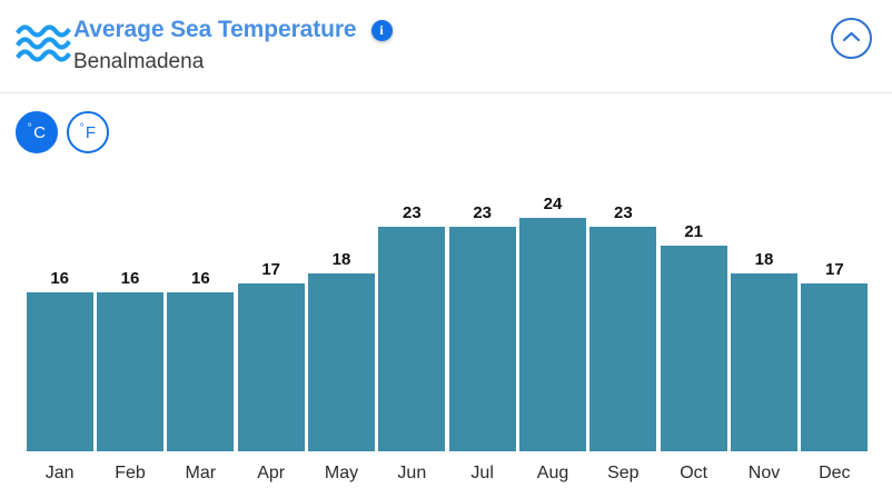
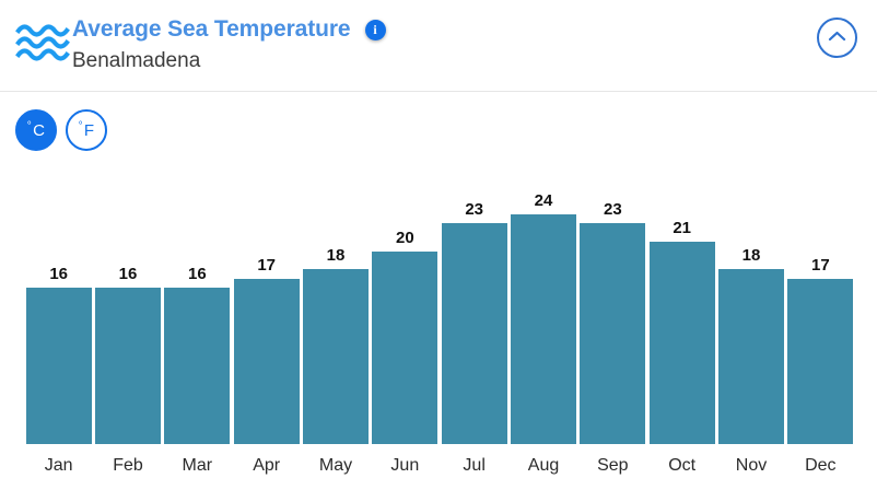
Jun: 23 -> 20
